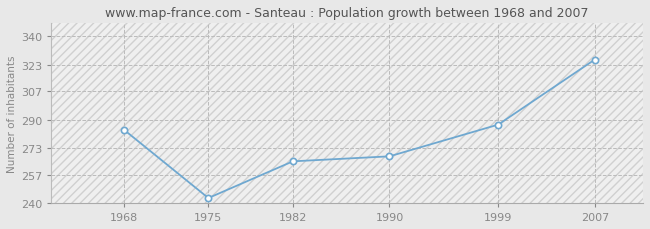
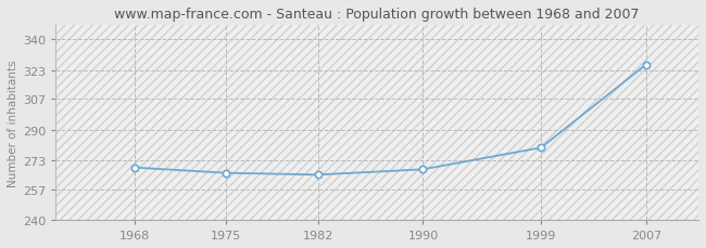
1968: 284 -> 269
1975: 243 -> 266
1999: 287 -> 280
